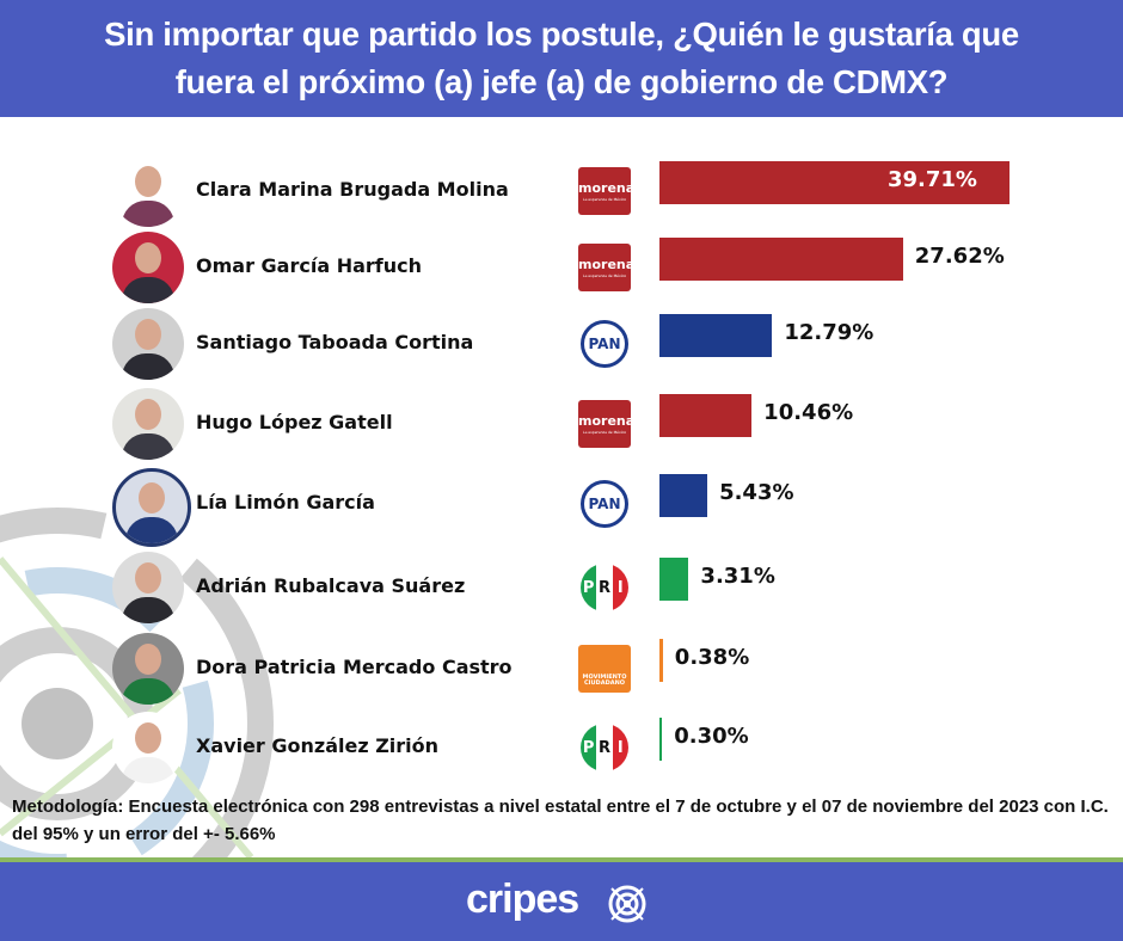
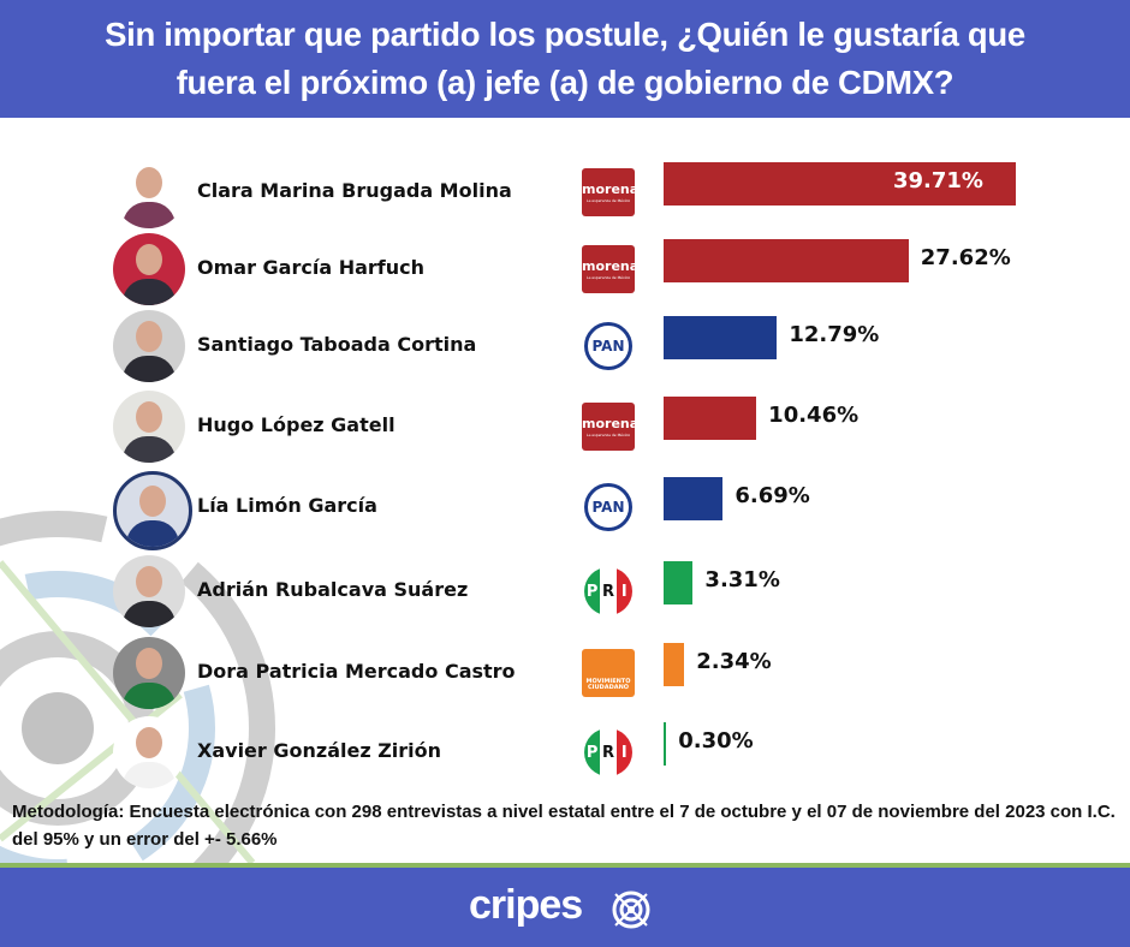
Lía Limón García: 5.43% -> 6.69%
Dora Patricia Mercado Castro: 0.38% -> 2.34%
